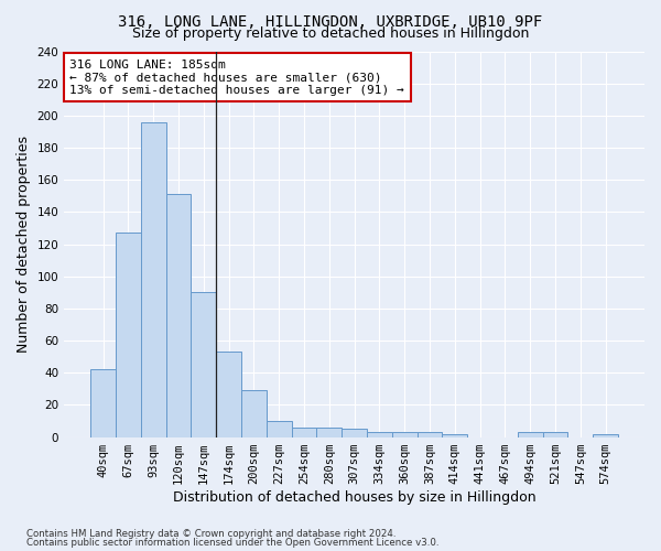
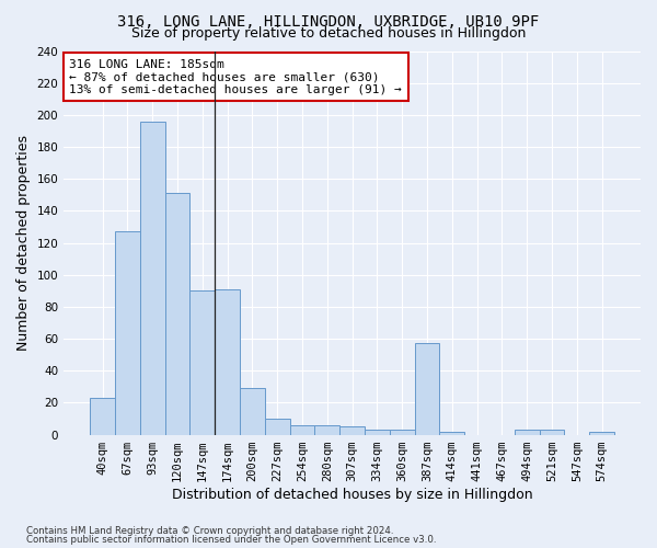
40sqm: 42 -> 23
174sqm: 53 -> 91
387sqm: 3 -> 57
